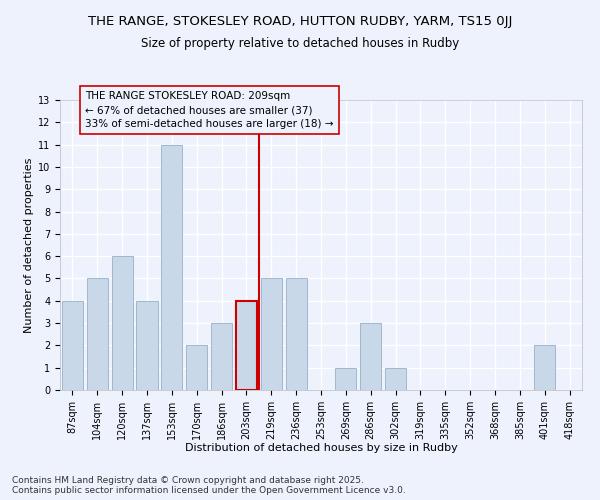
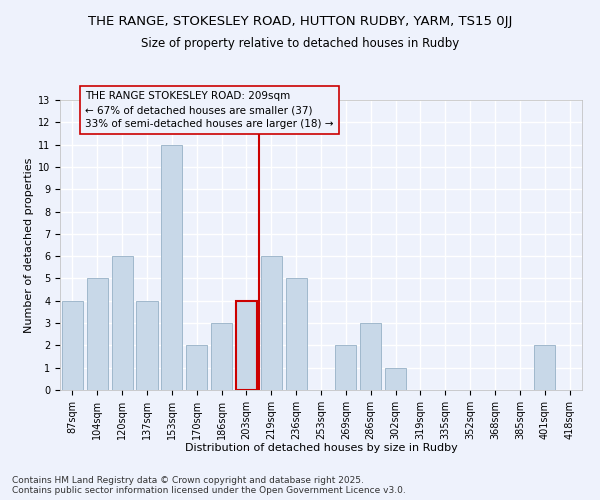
219sqm: 5 -> 6
269sqm: 1 -> 2
